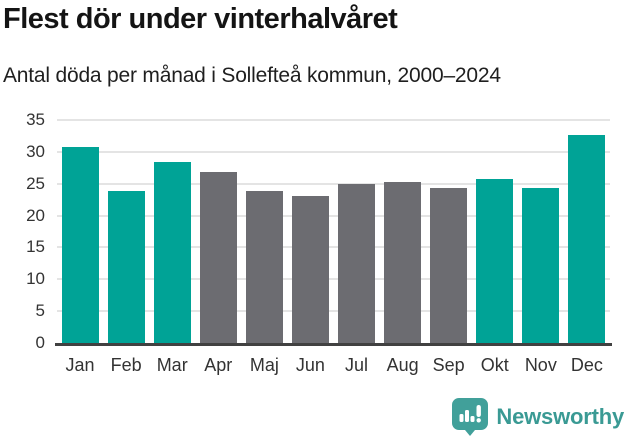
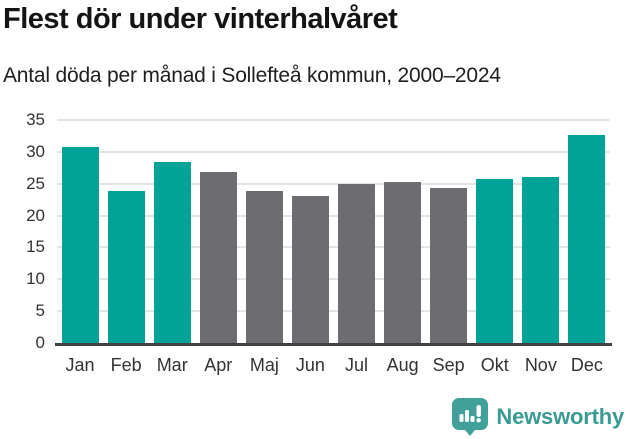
Nov: 24 -> 26
